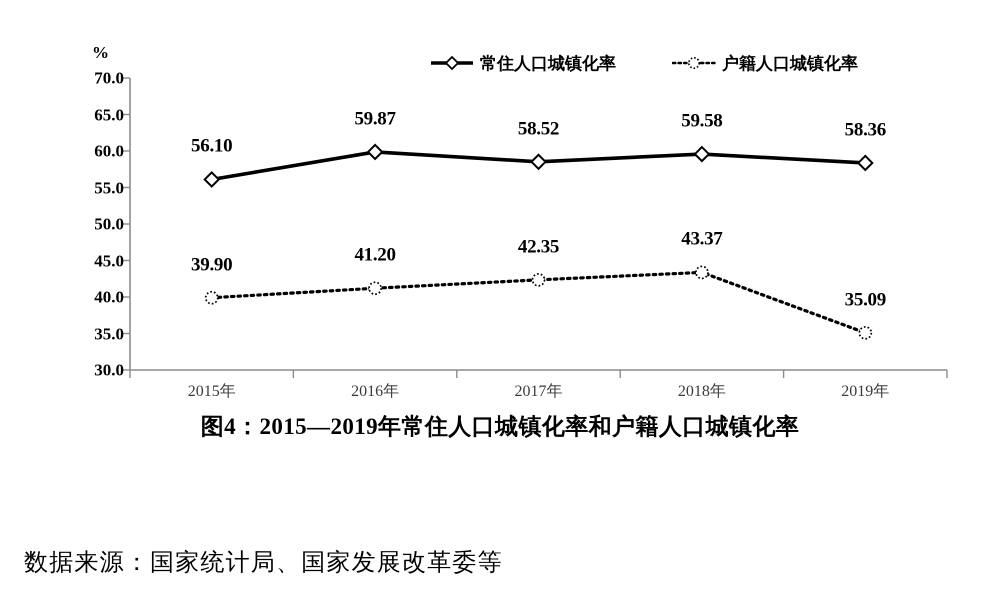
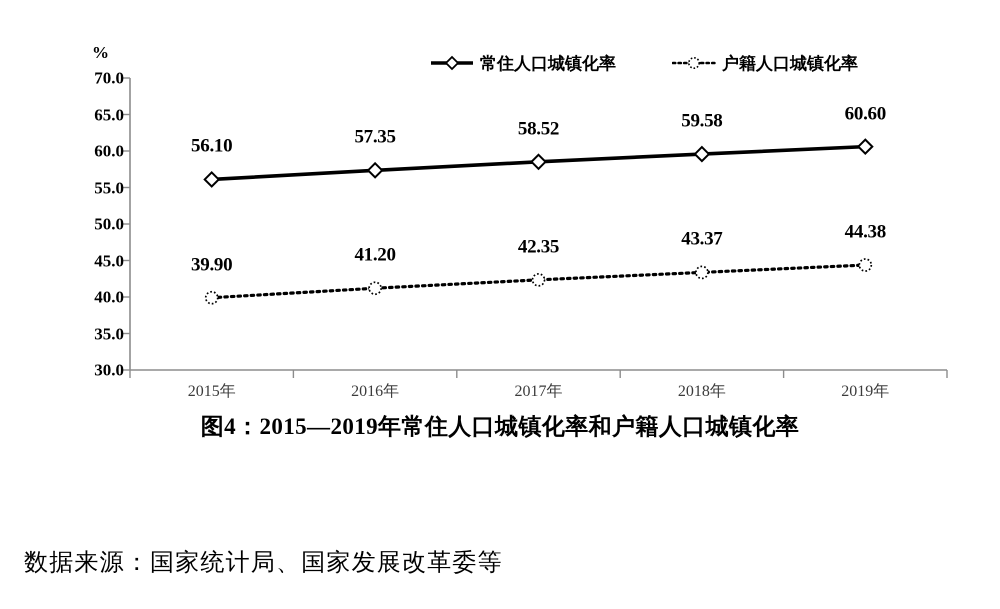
常住人口城镇化率/2016年: 59.87 -> 57.35
常住人口城镇化率/2019年: 58.36 -> 60.60
户籍人口城镇化率/2019年: 35.09 -> 44.38
